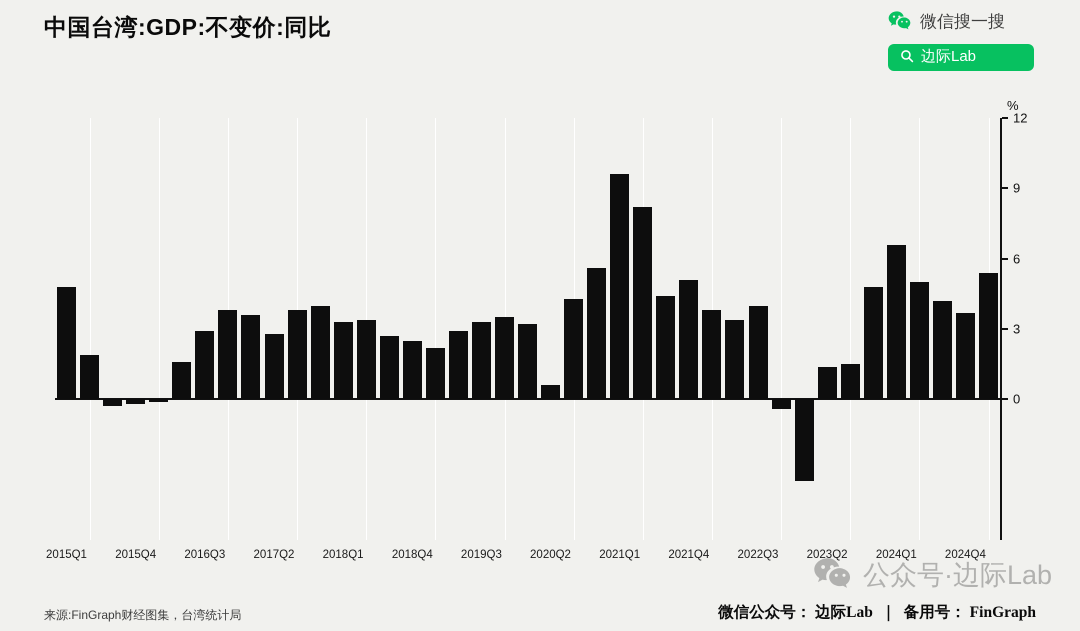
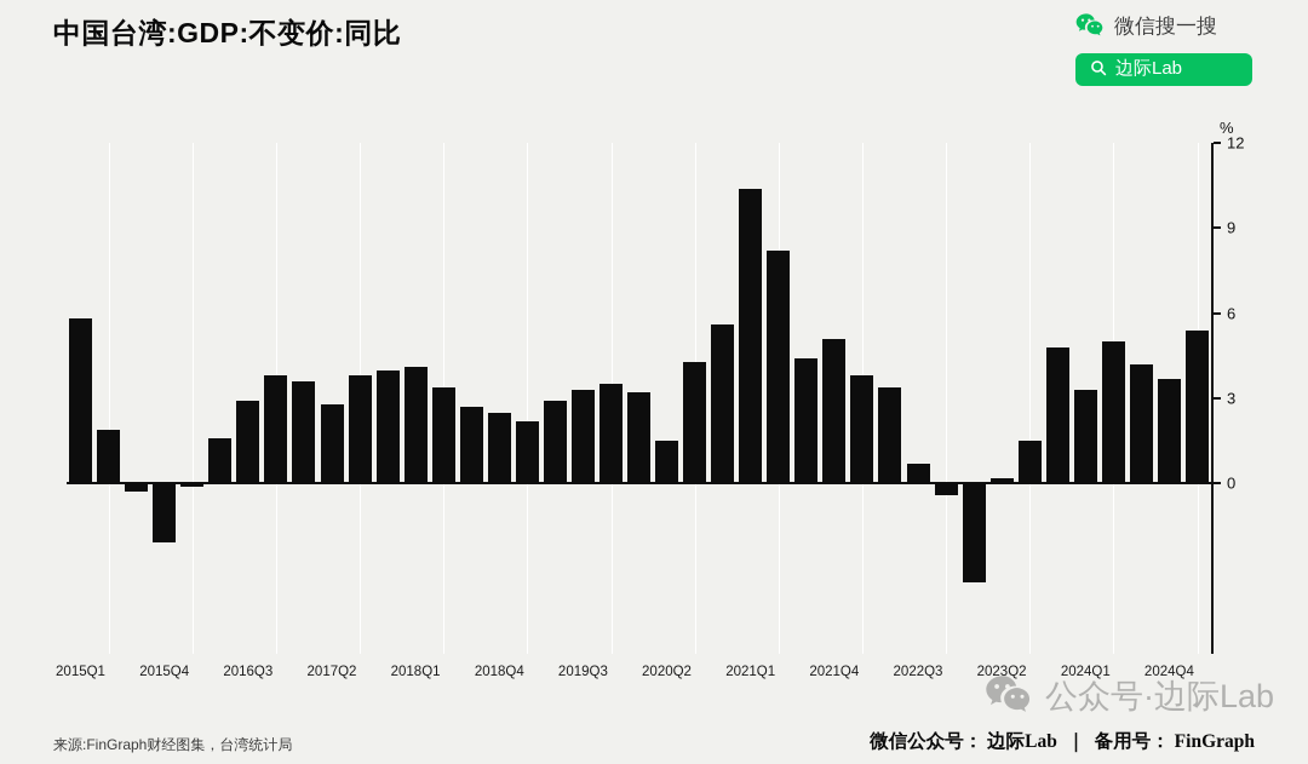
2015Q1: 4.8 -> 5.8
2015Q4: -0.2 -> -2.1
2018Q1: 3.3 -> 4.1
2020Q2: 0.6 -> 1.5
2021Q1: 9.6 -> 10.4
2022Q3: 4.0 -> 0.7
2023Q2: 1.4 -> 0.2
2024Q1: 6.6 -> 3.3
